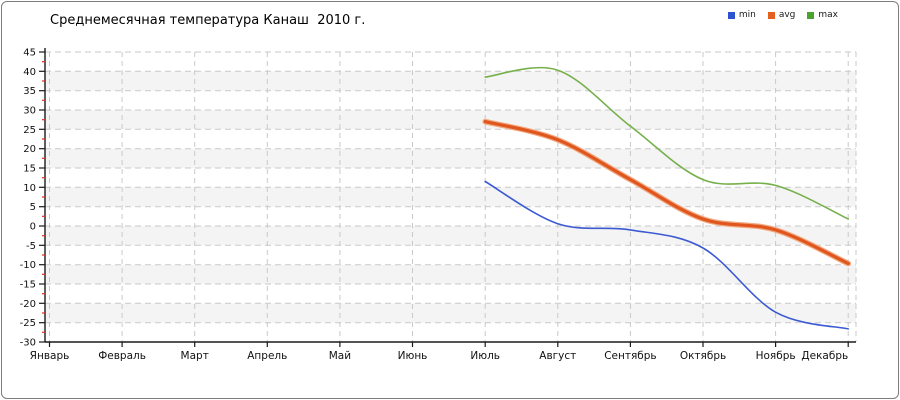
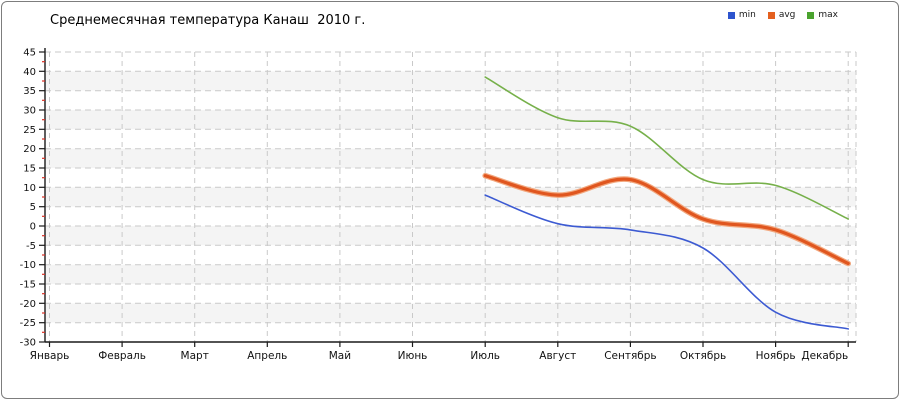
min/Июль: 12 -> 8
avg/Июль: 27 -> 13
avg/Август: 22 -> 8
max/Август: 40 -> 28
